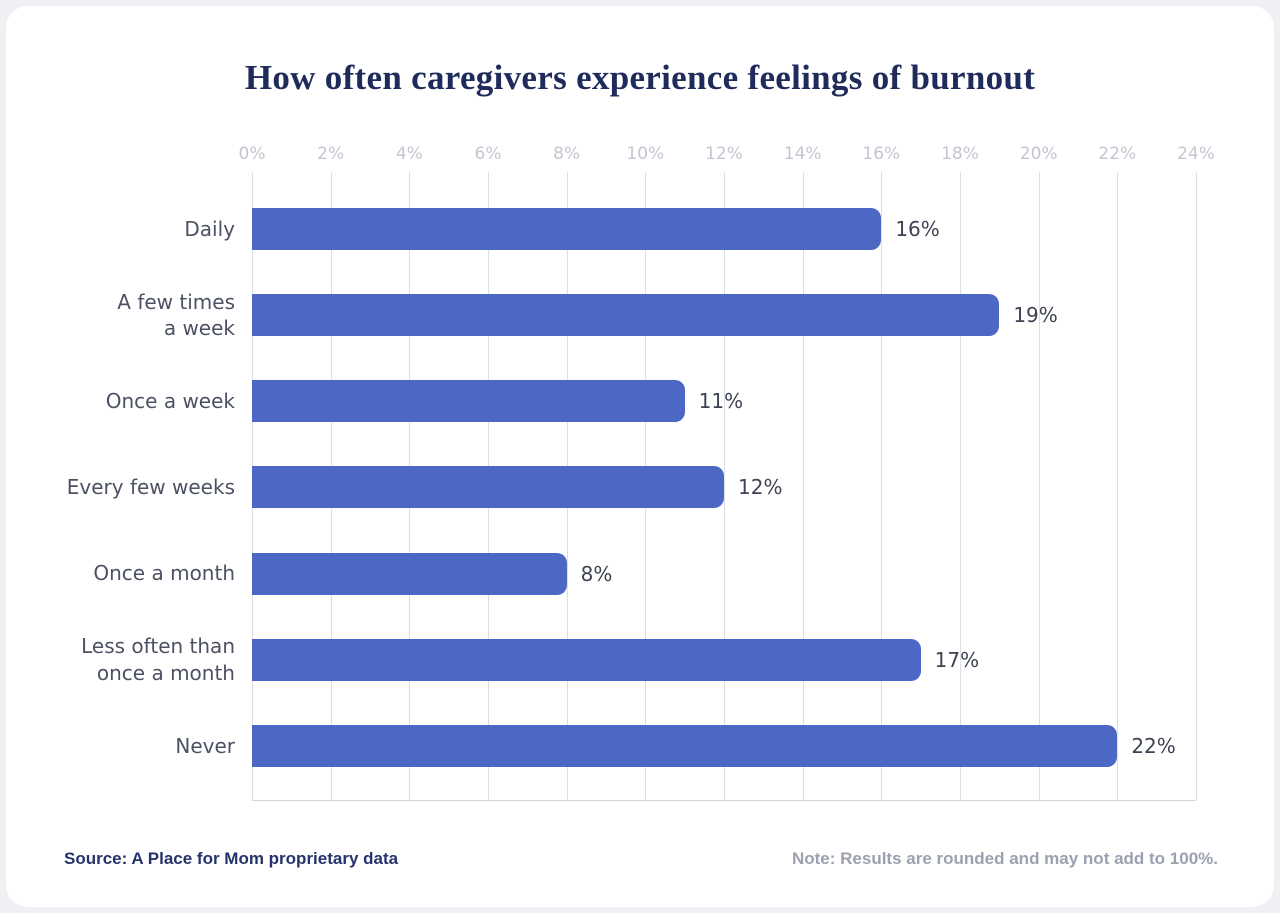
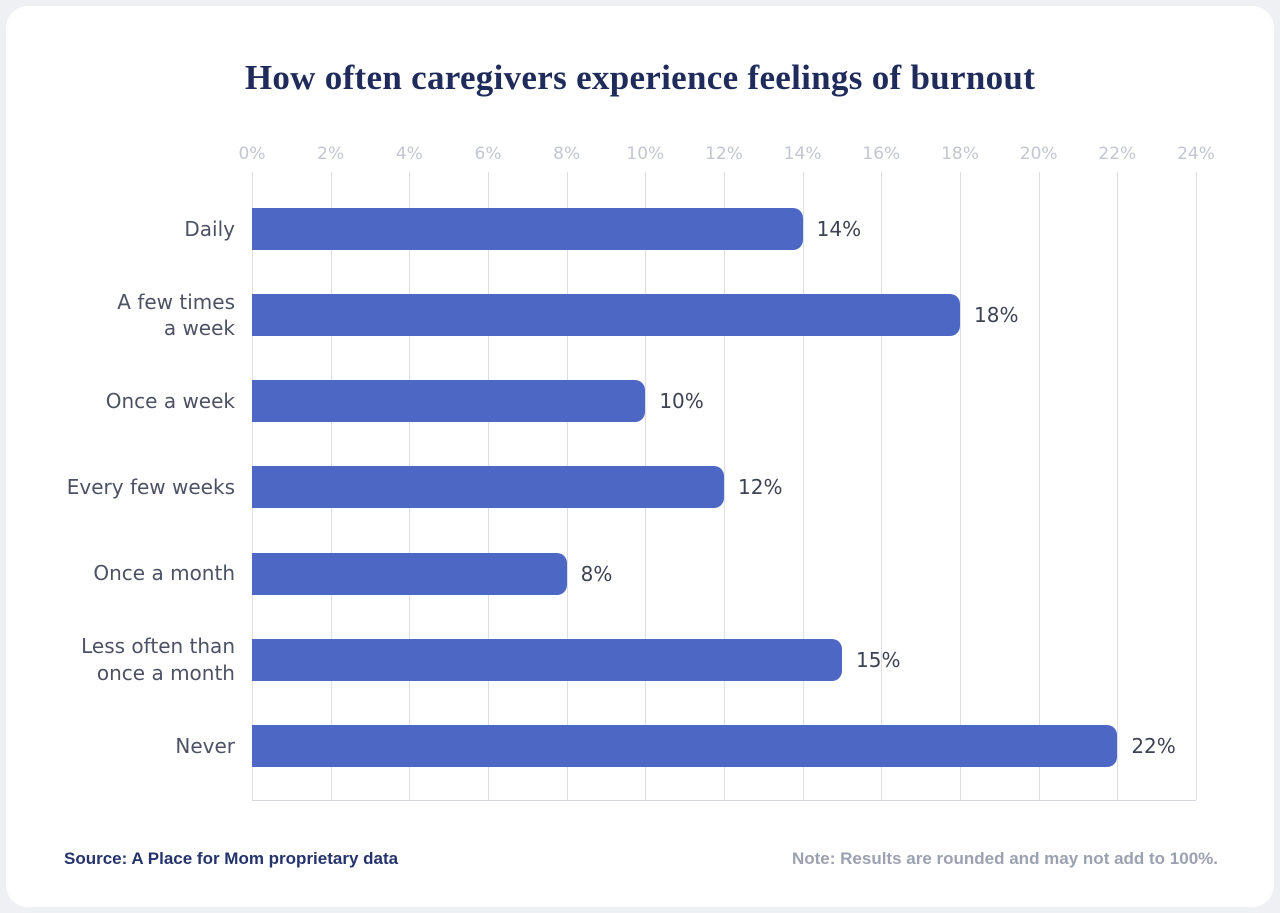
Daily: 16% -> 14%
A few times a week: 19% -> 18%
Once a week: 11% -> 10%
Less often than once a month: 17% -> 15%
